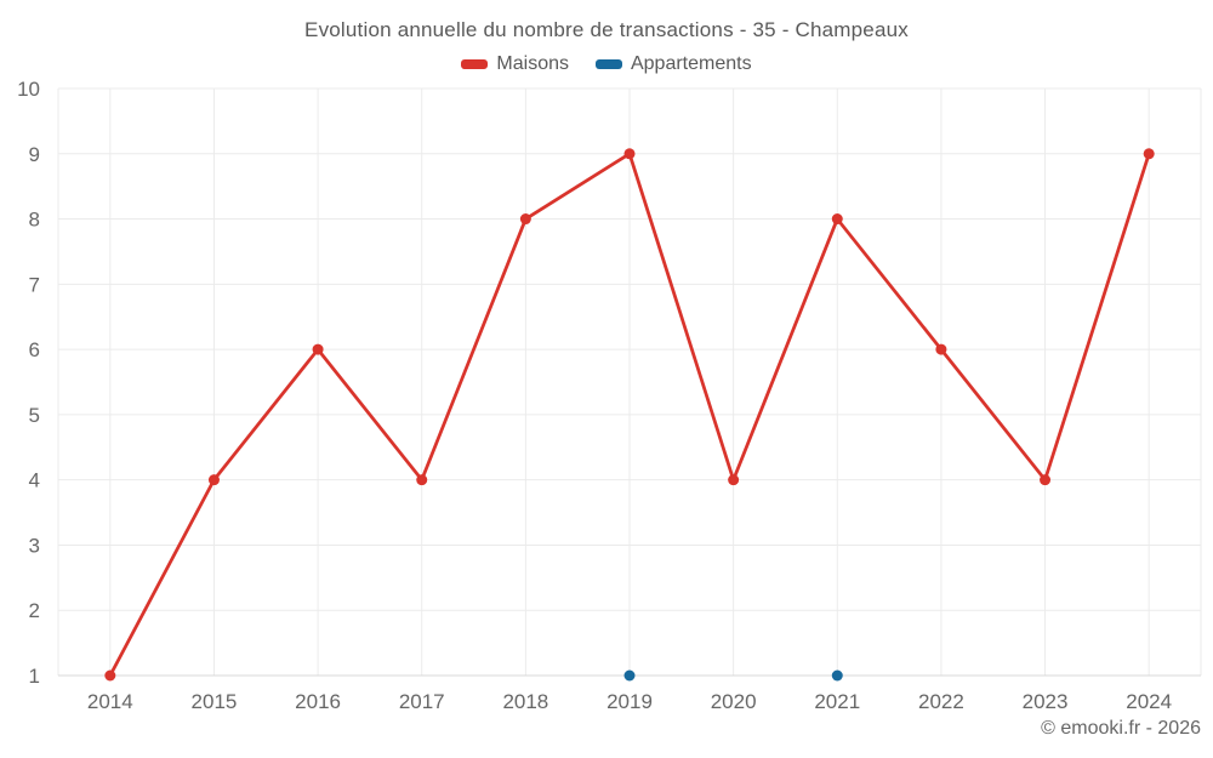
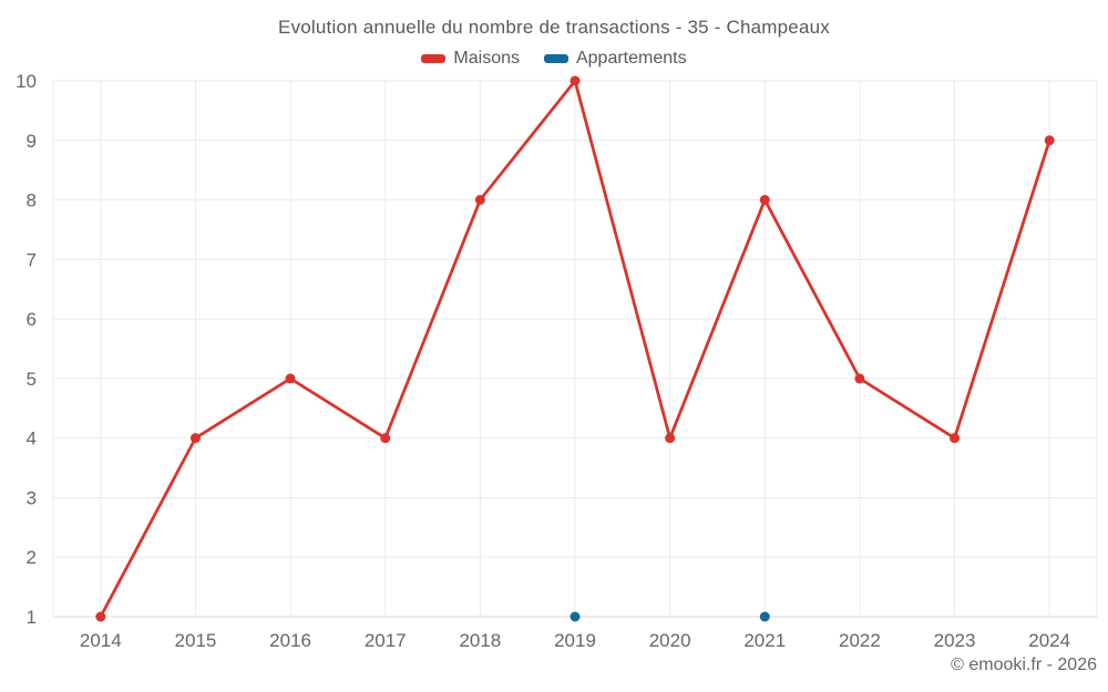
Maisons/2016: 6 -> 5
Maisons/2019: 9 -> 10
Maisons/2022: 6 -> 5
